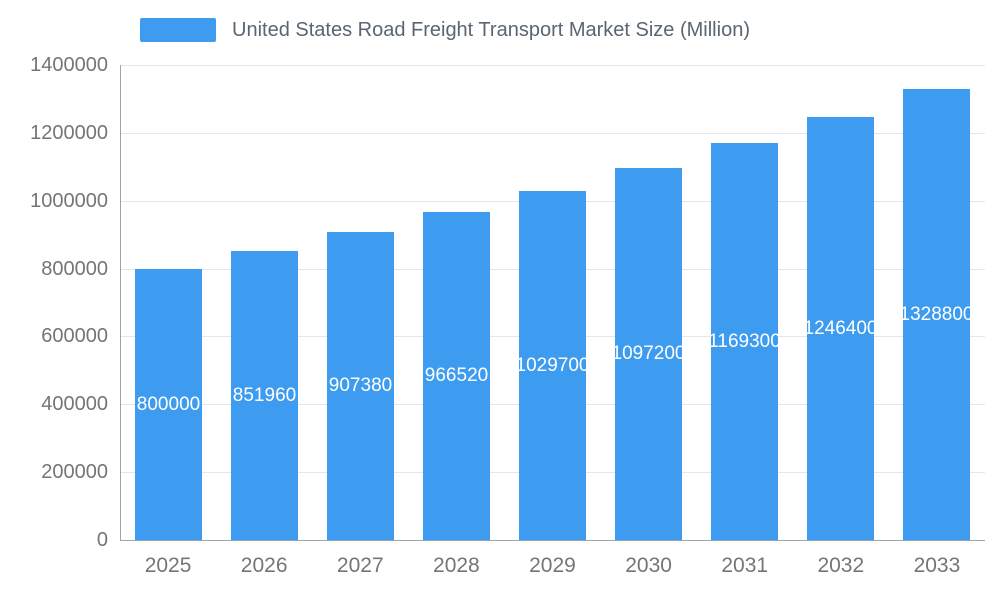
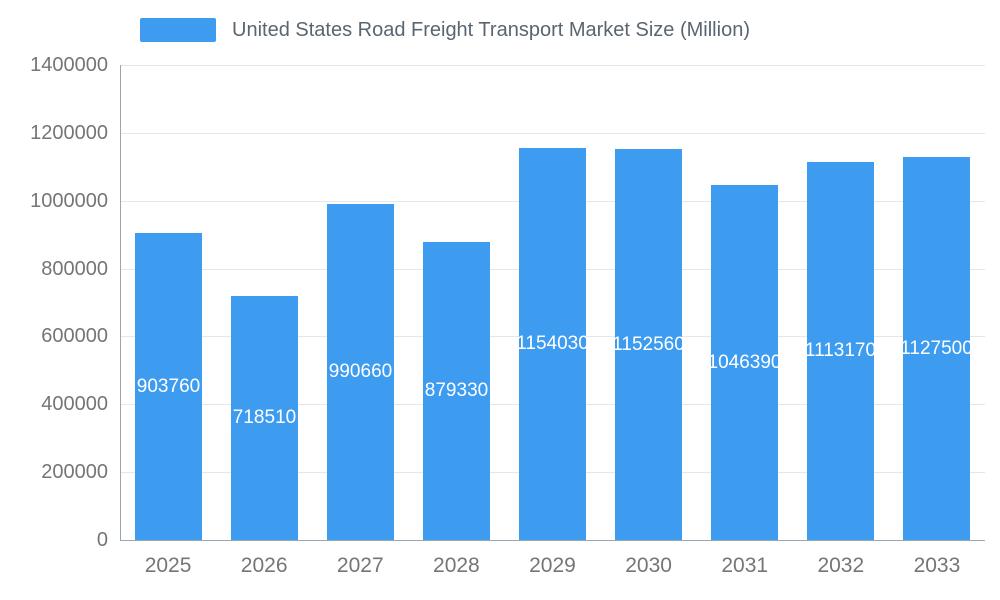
2025: 800000 -> 903760
2026: 851960 -> 718510
2027: 907380 -> 990660
2028: 966520 -> 879330
2029: 1029700 -> 1154030
2030: 1097200 -> 1152560
2031: 1169300 -> 1046390
2032: 1246400 -> 1113170
2033: 1328800 -> 1127500
